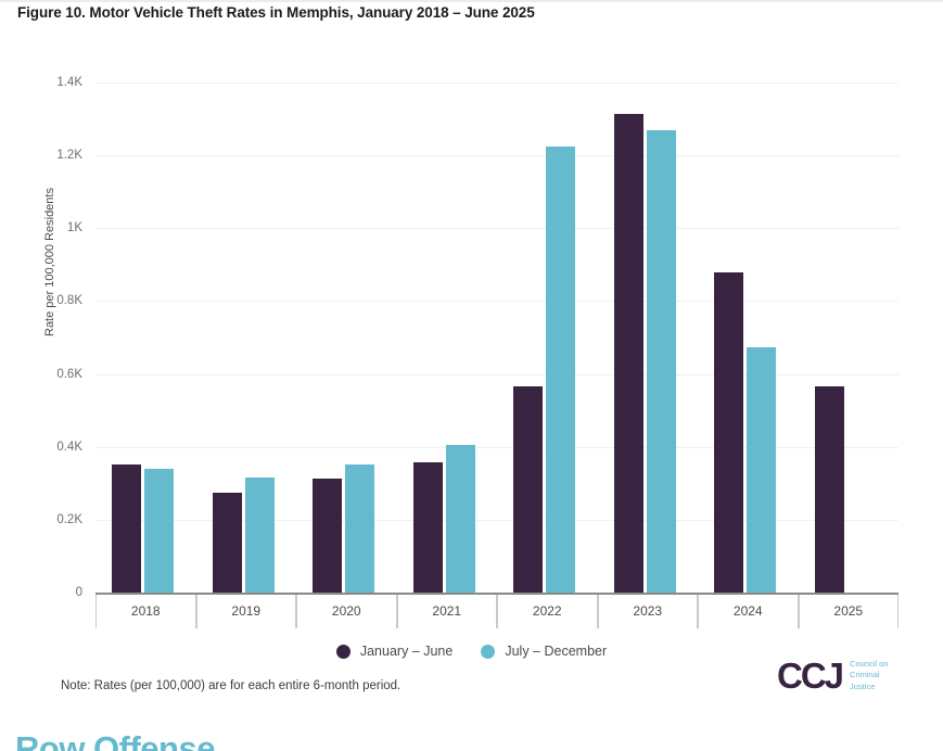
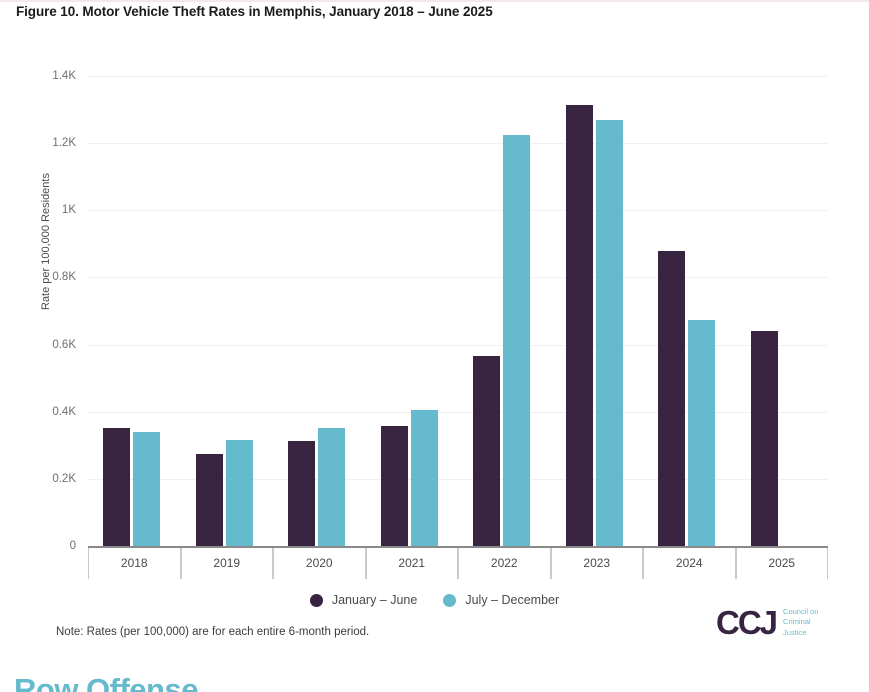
January – June/2025: 0.56K -> 0.64K
